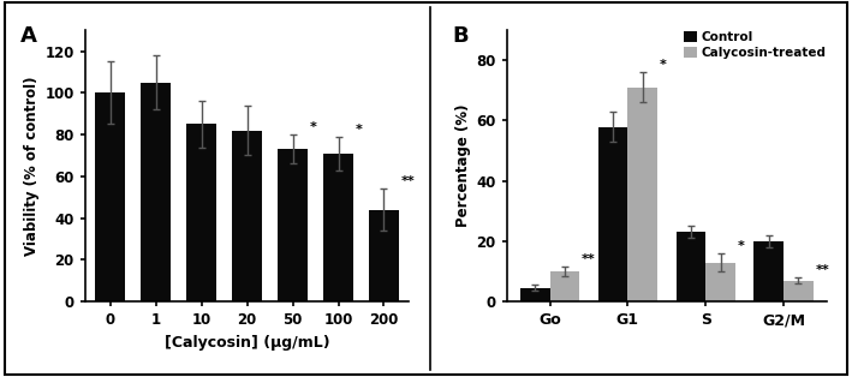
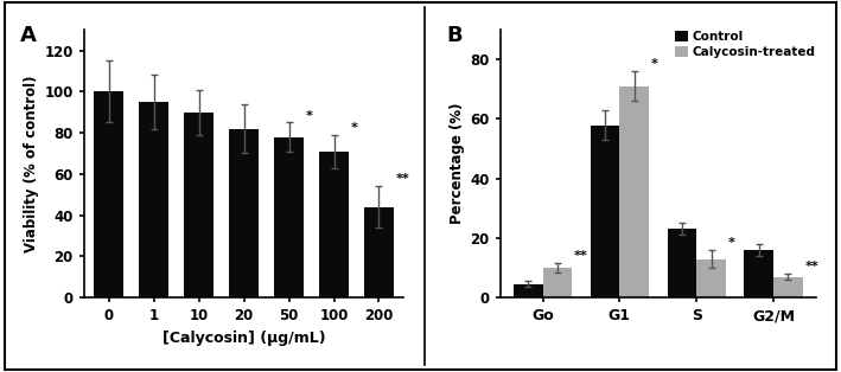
1: 105 -> 95
10: 85 -> 90
50: 73 -> 78
Control/G2/M: 20.0 -> 16.0
